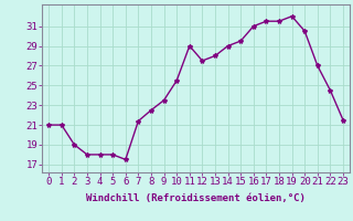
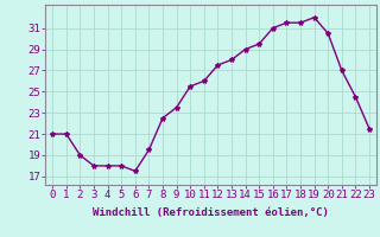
7: 21.4 -> 19.5
11: 29.0 -> 26.0
